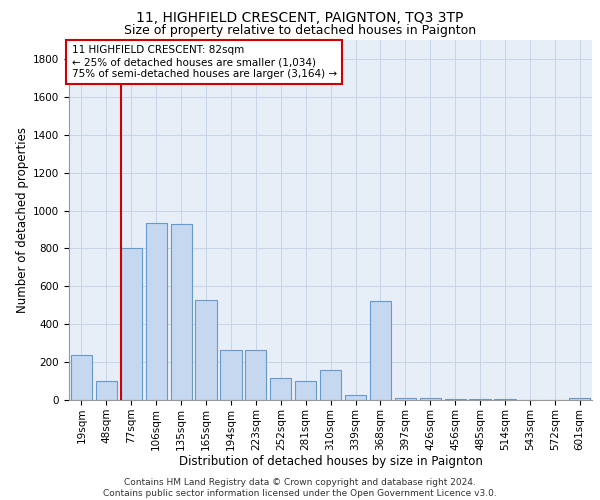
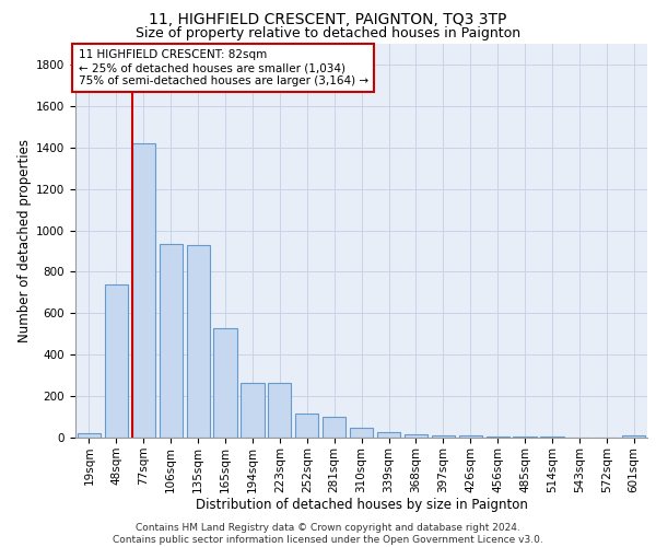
19sqm: 240 -> 20
48sqm: 100 -> 740
77sqm: 800 -> 1420
310sqm: 160 -> 50
368sqm: 520 -> 20
